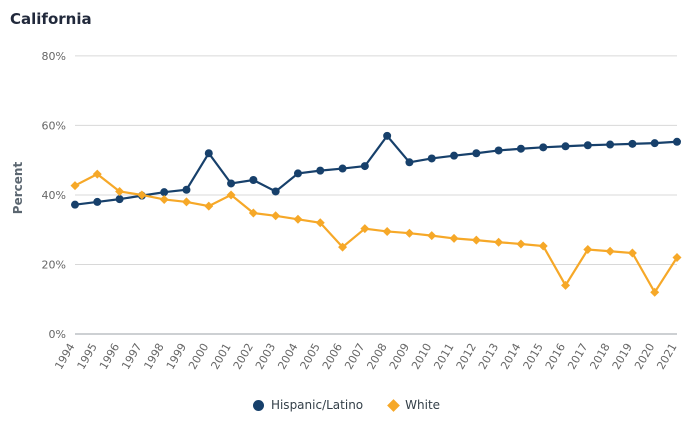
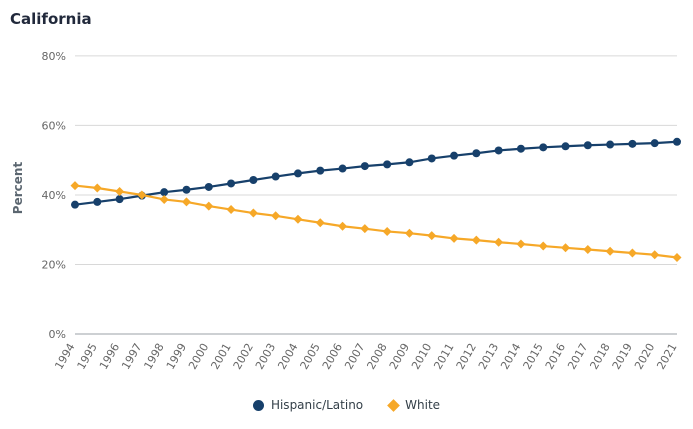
White/1995: 46% -> 42%
Hispanic/Latino/2000: 52% -> 42%
White/2001: 40% -> 36%
Hispanic/Latino/2003: 41% -> 45%
White/2006: 25% -> 31%
Hispanic/Latino/2008: 57% -> 49%
White/2016: 14% -> 25%
White/2020: 12% -> 23%
